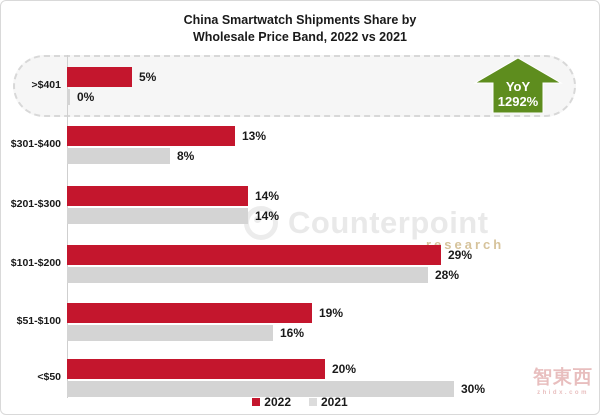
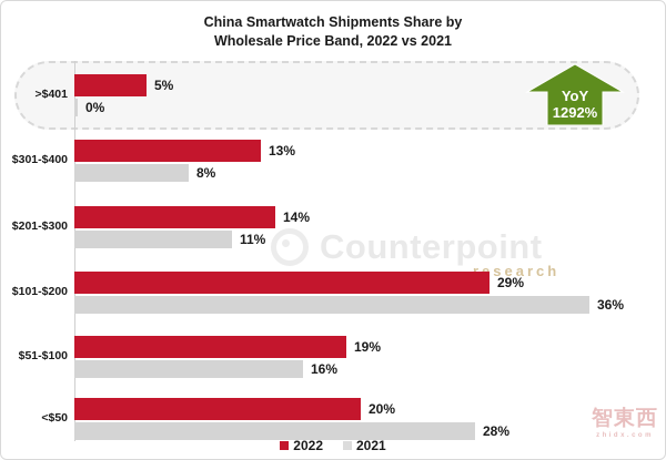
2021/$201-$300: 14% -> 11%
2021/$101-$200: 28% -> 36%
2021/<$50: 30% -> 28%
